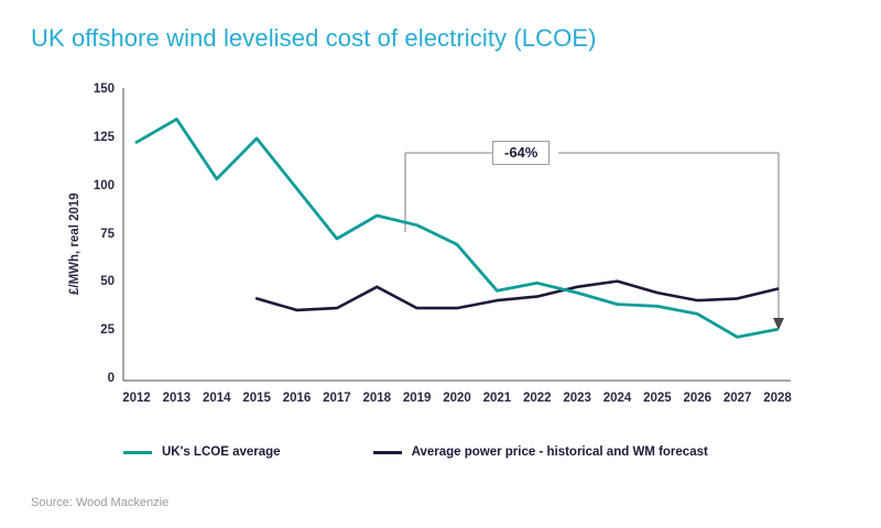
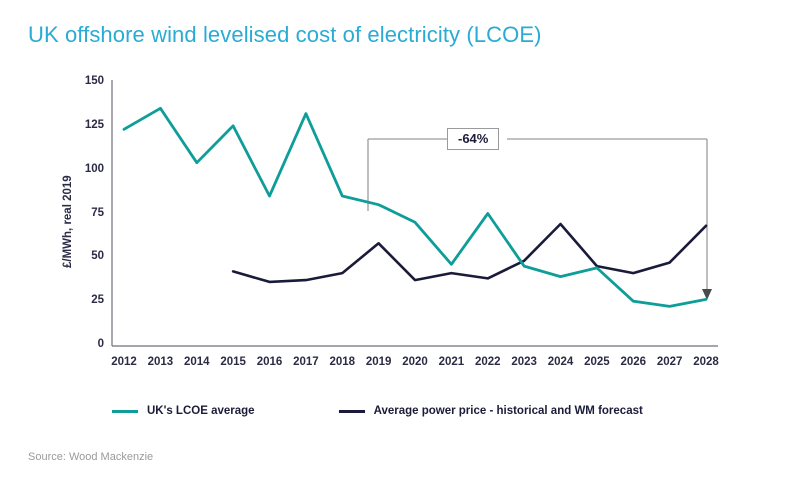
UK's LCOE average/2016: 99 -> 85
UK's LCOE average/2017: 73 -> 132
Average power price - historical and WM forecast/2018: 48 -> 41
Average power price - historical and WM forecast/2019: 37 -> 58
UK's LCOE average/2022: 50 -> 75
Average power price - historical and WM forecast/2022: 43 -> 38
Average power price - historical and WM forecast/2024: 51 -> 69
UK's LCOE average/2025: 38 -> 44
UK's LCOE average/2026: 34 -> 25
Average power price - historical and WM forecast/2027: 42 -> 47
Average power price - historical and WM forecast/2028: 47 -> 68
